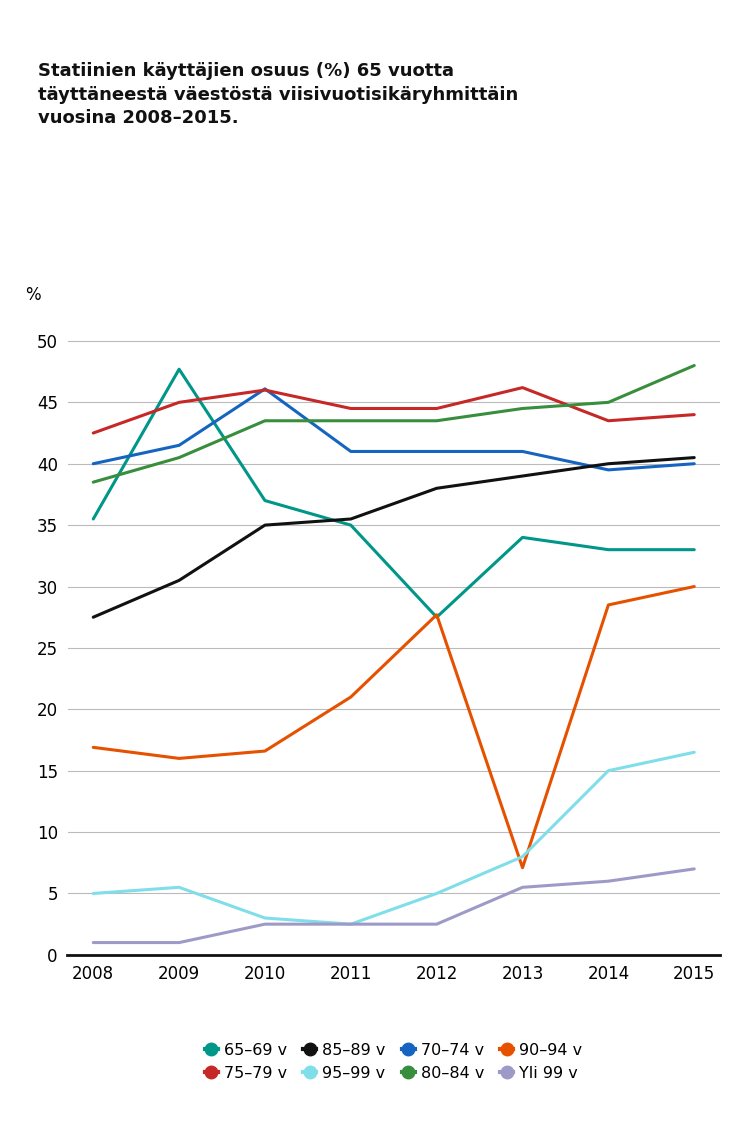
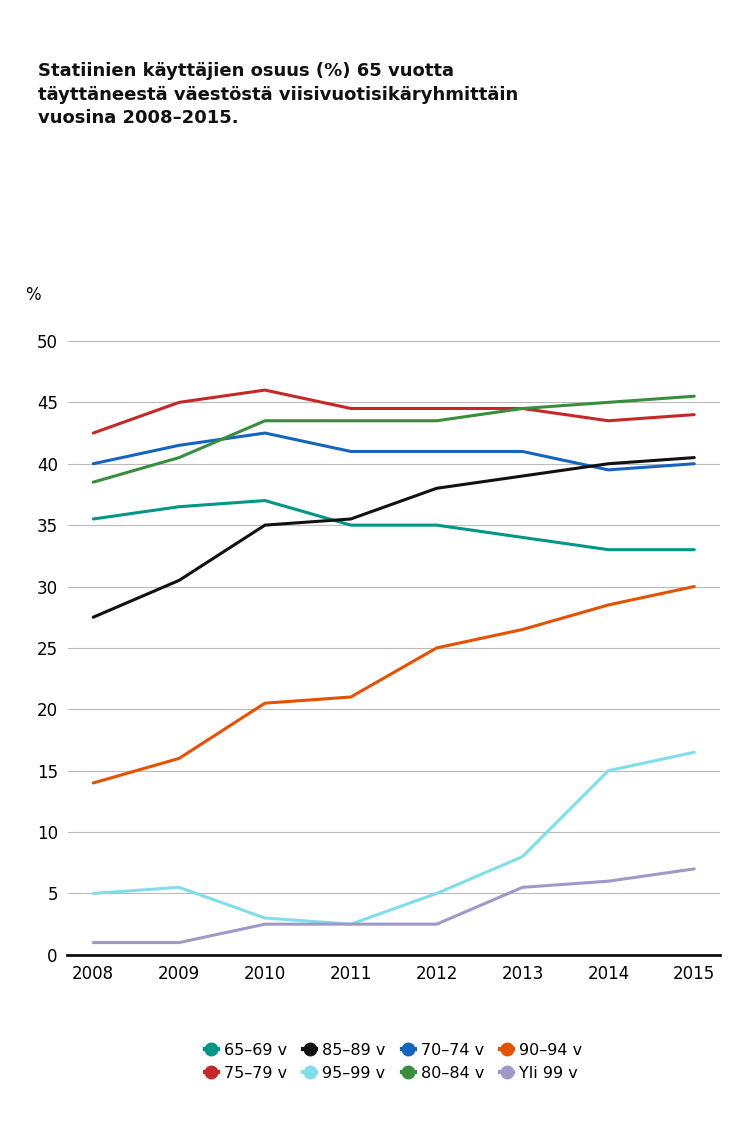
90–94 v/2008: 16.9 -> 14.0
65–69 v/2009: 47.7 -> 36.5
70–74 v/2010: 46.1 -> 42.5
90–94 v/2010: 16.6 -> 20.5
65–69 v/2012: 27.5 -> 35.0
90–94 v/2012: 27.7 -> 25.0
75–79 v/2013: 46.2 -> 44.5
90–94 v/2013: 7.1 -> 26.5
80–84 v/2015: 48.0 -> 45.5
